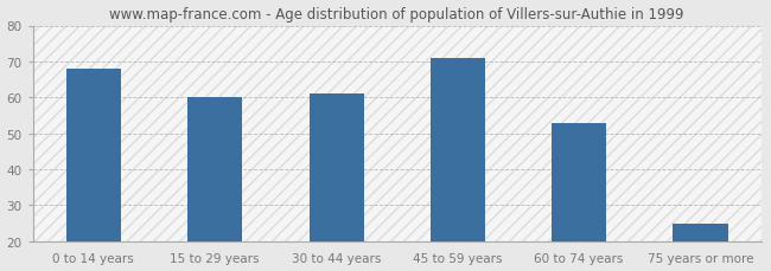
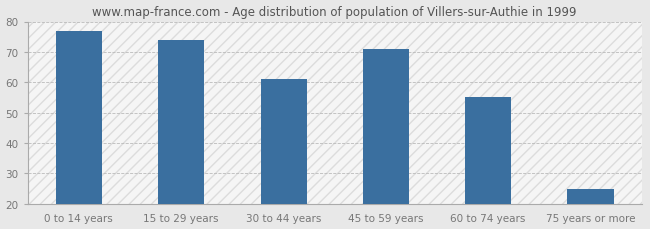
0 to 14 years: 68 -> 77
15 to 29 years: 60 -> 74
60 to 74 years: 53 -> 55
